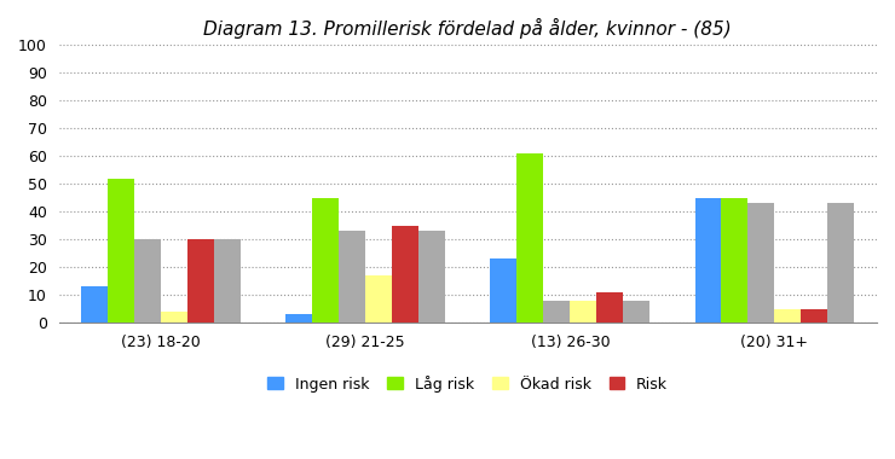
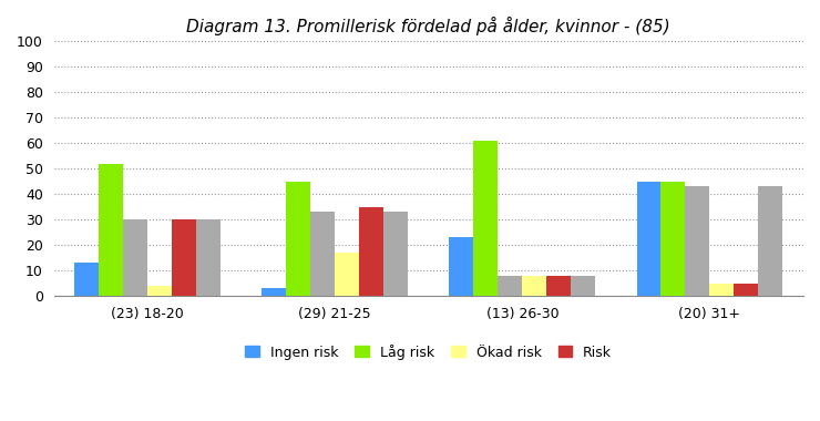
Risk/(13) 26-30: 11 -> 8
